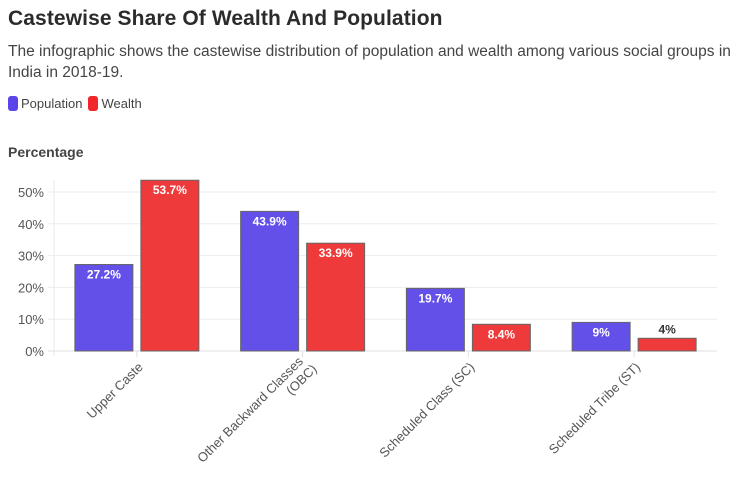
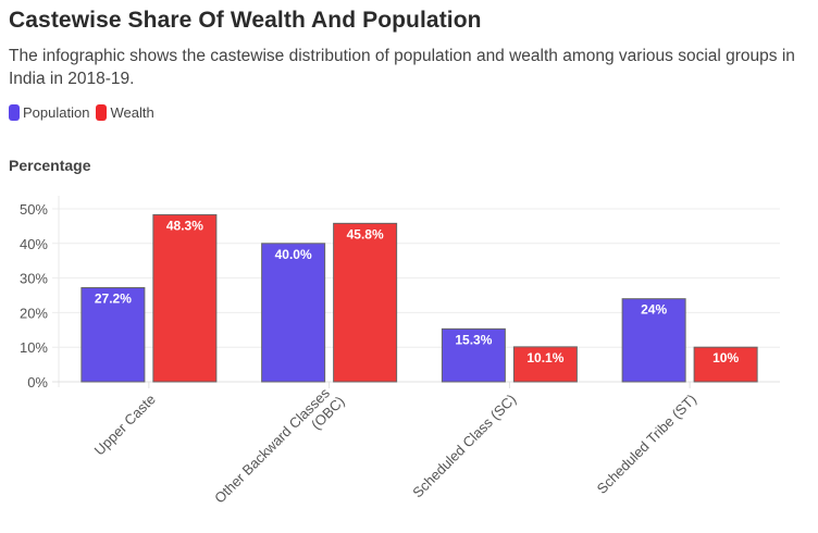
Wealth/Upper Caste: 53.7% -> 48.3%
Population/Other Backward Classes (OBC): 43.9% -> 40.0%
Wealth/Other Backward Classes (OBC): 33.9% -> 45.8%
Population/Scheduled Class (SC): 19.7% -> 15.3%
Wealth/Scheduled Class (SC): 8.4% -> 10.1%
Population/Scheduled Tribe (ST): 9% -> 24%
Wealth/Scheduled Tribe (ST): 4% -> 10%
